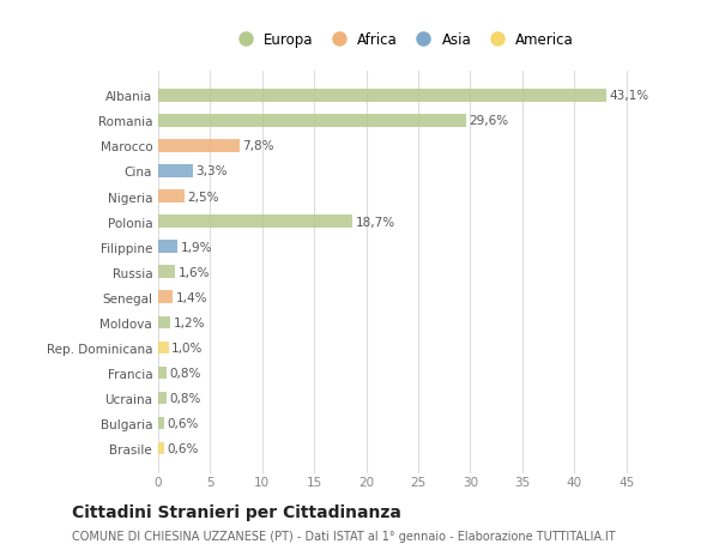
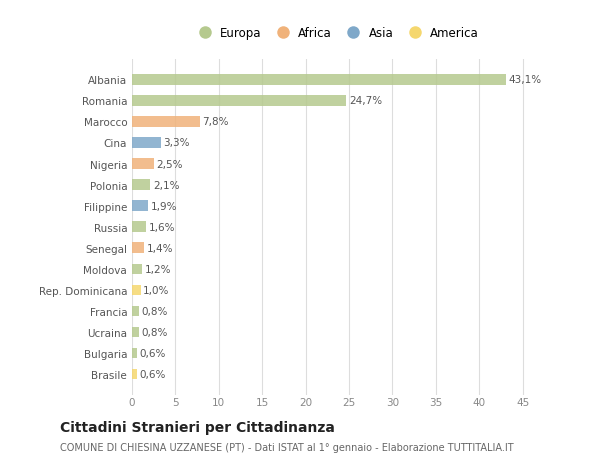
Romania: 29,6% -> 24,7%
Polonia: 18,7% -> 2,1%
